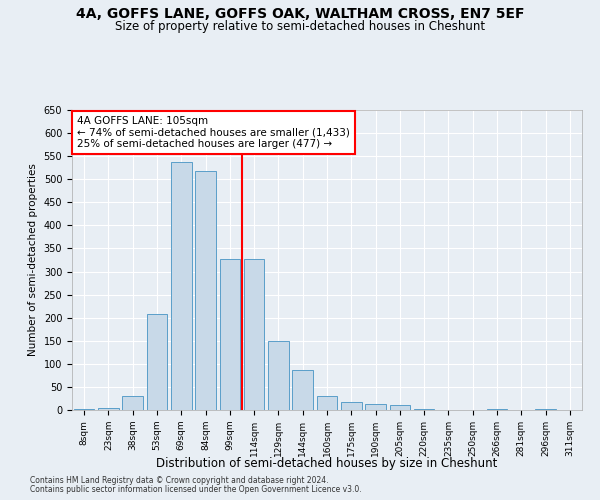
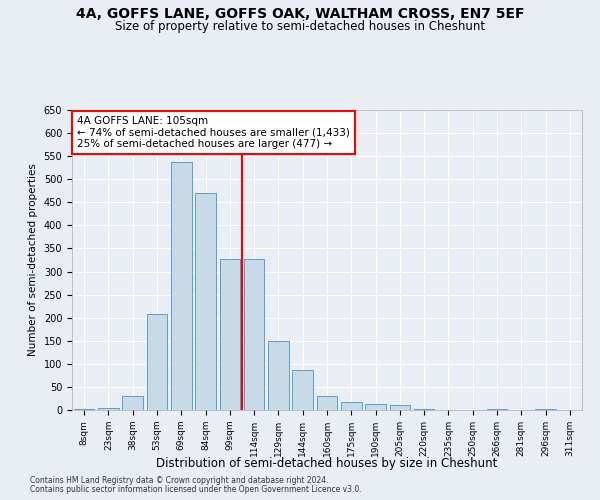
84sqm: 517 -> 470
